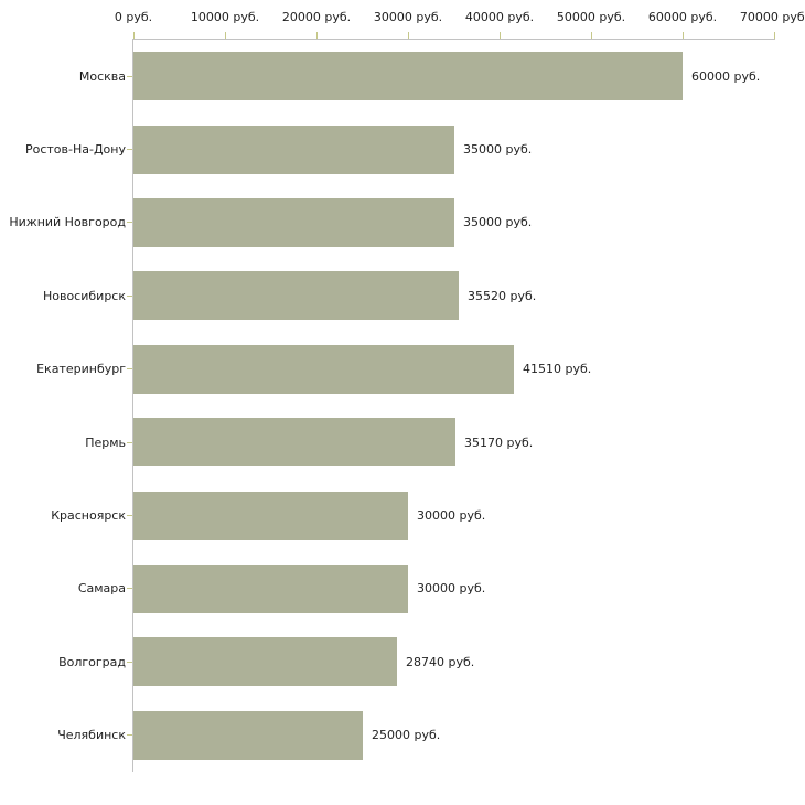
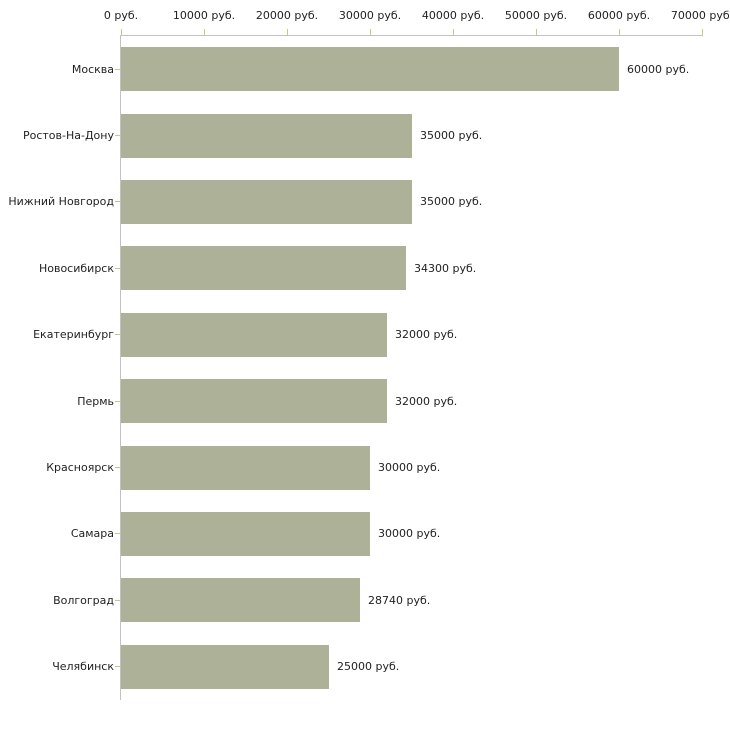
Новосибирск: 35520 -> 34300
Екатеринбург: 41510 -> 32000
Пермь: 35170 -> 32000
